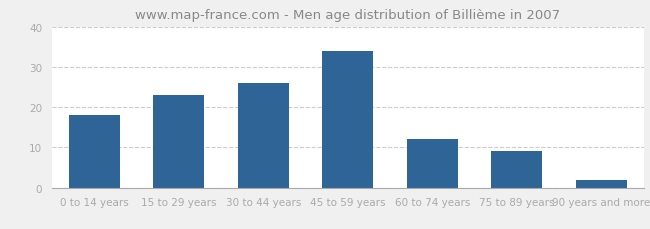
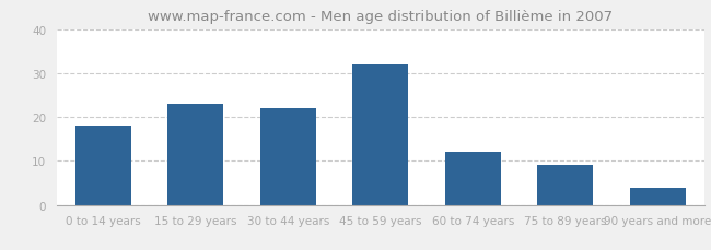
30 to 44 years: 26 -> 22
45 to 59 years: 34 -> 32
90 years and more: 2 -> 4
